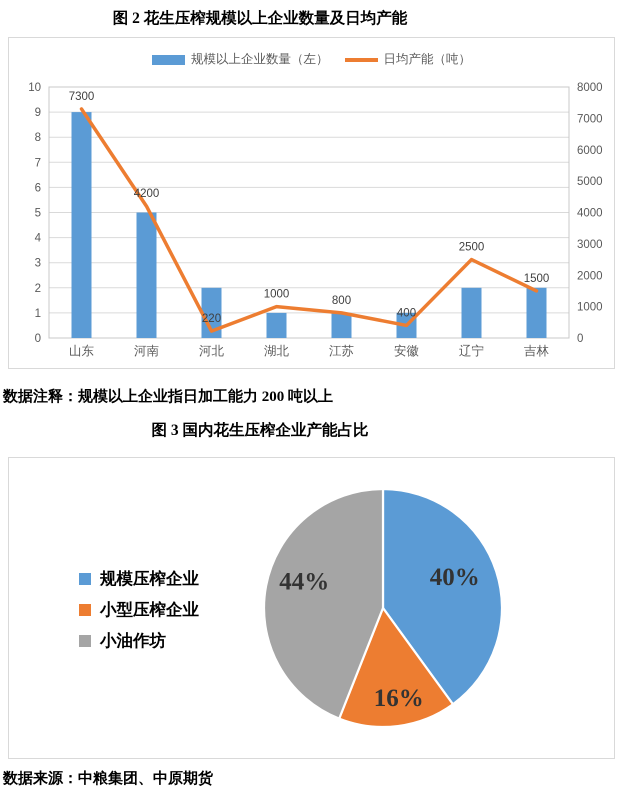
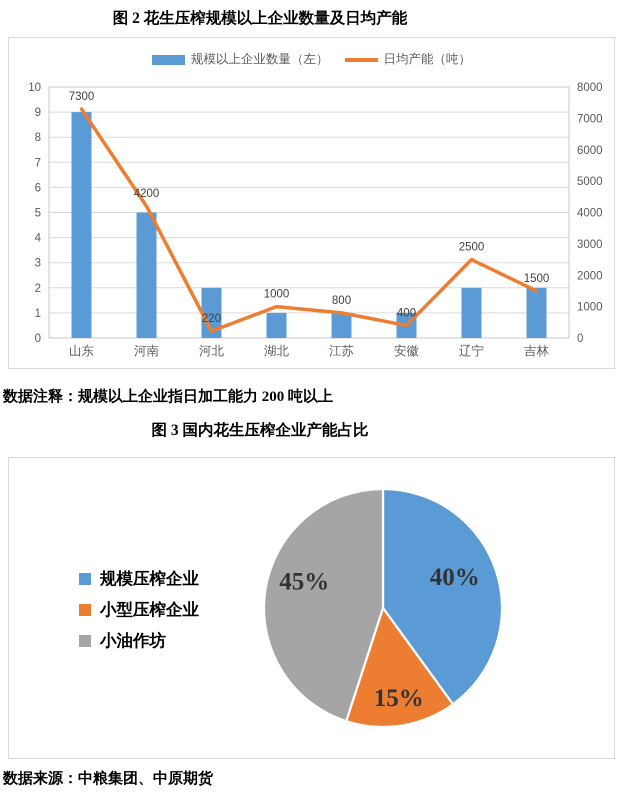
图 3 国内花生压榨企业产能占比/小型压榨企业: 16% -> 15%
图 3 国内花生压榨企业产能占比/小油作坊: 44% -> 45%
